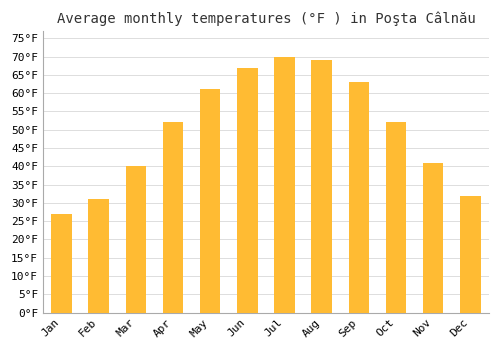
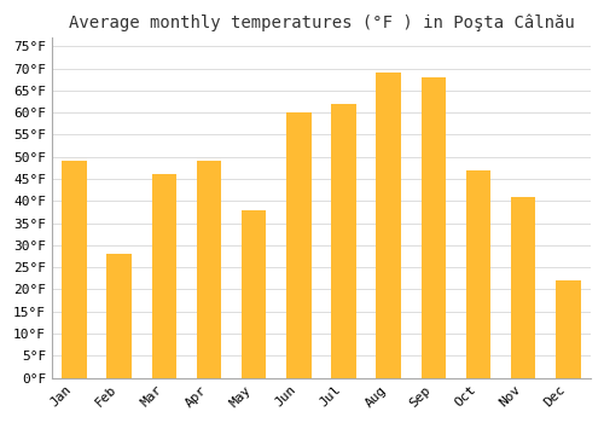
Jan: 27°F -> 49°F
Feb: 31°F -> 28°F
Mar: 40°F -> 46°F
Apr: 52°F -> 49°F
May: 61°F -> 38°F
Jun: 67°F -> 60°F
Jul: 70°F -> 62°F
Sep: 63°F -> 68°F
Oct: 52°F -> 47°F
Dec: 32°F -> 22°F
